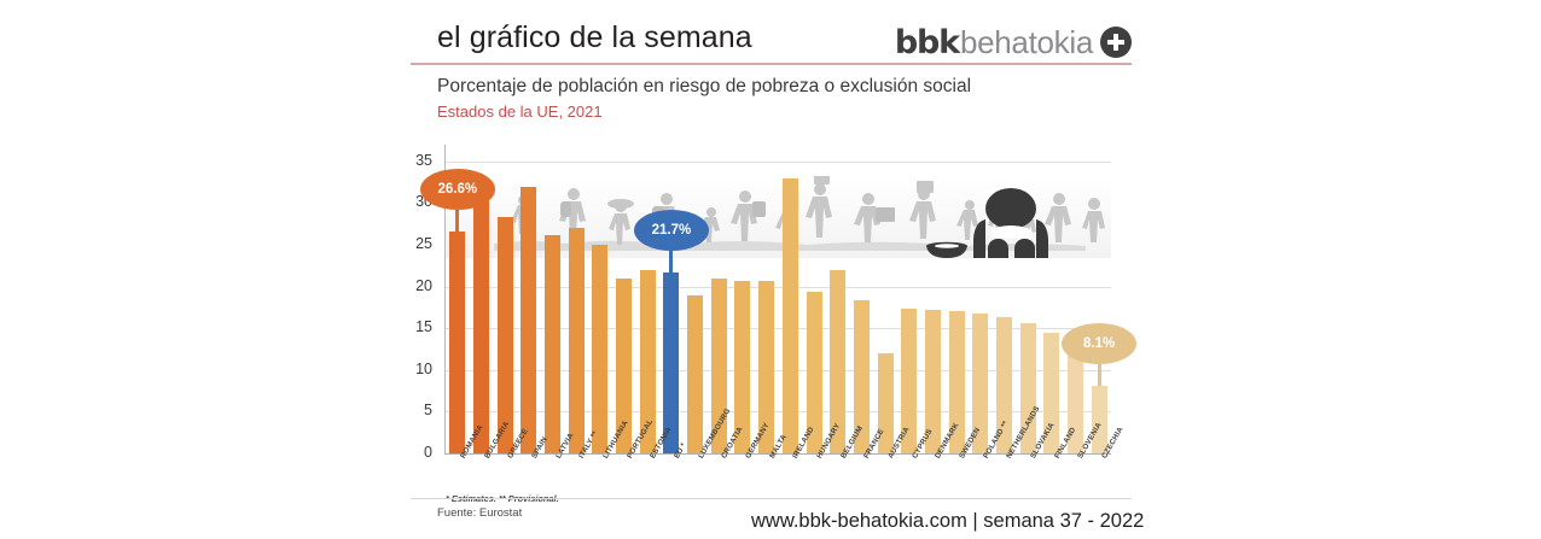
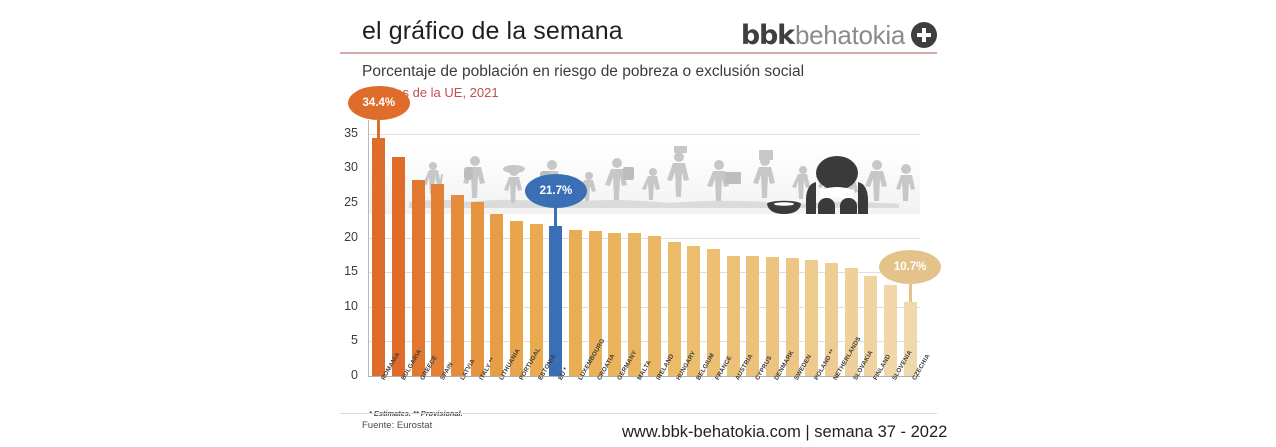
ROMANIA: 26.6% -> 34.4%
SPAIN: 32 -> 28
ITALY **: 27 -> 25
LITHUANIA: 25 -> 23
PORTUGAL: 21 -> 22
LUXEMBOURG: 19 -> 21
IRELAND: 33 -> 20
BELGIUM: 22 -> 19
AUSTRIA: 12 -> 17
CZECHIA: 8.1% -> 10.7%
